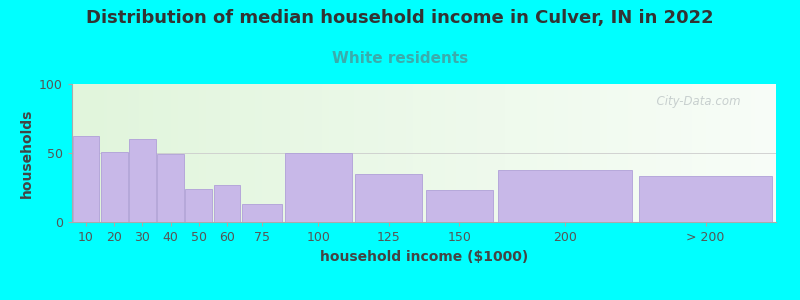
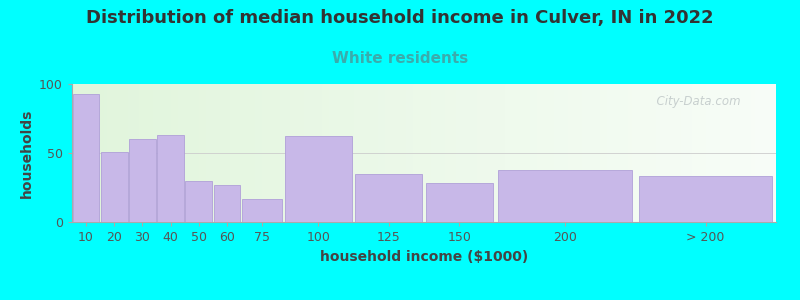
10: 62 -> 93
40: 49 -> 63
50: 24 -> 30
75: 13 -> 17
100: 50 -> 62
150: 23 -> 28
